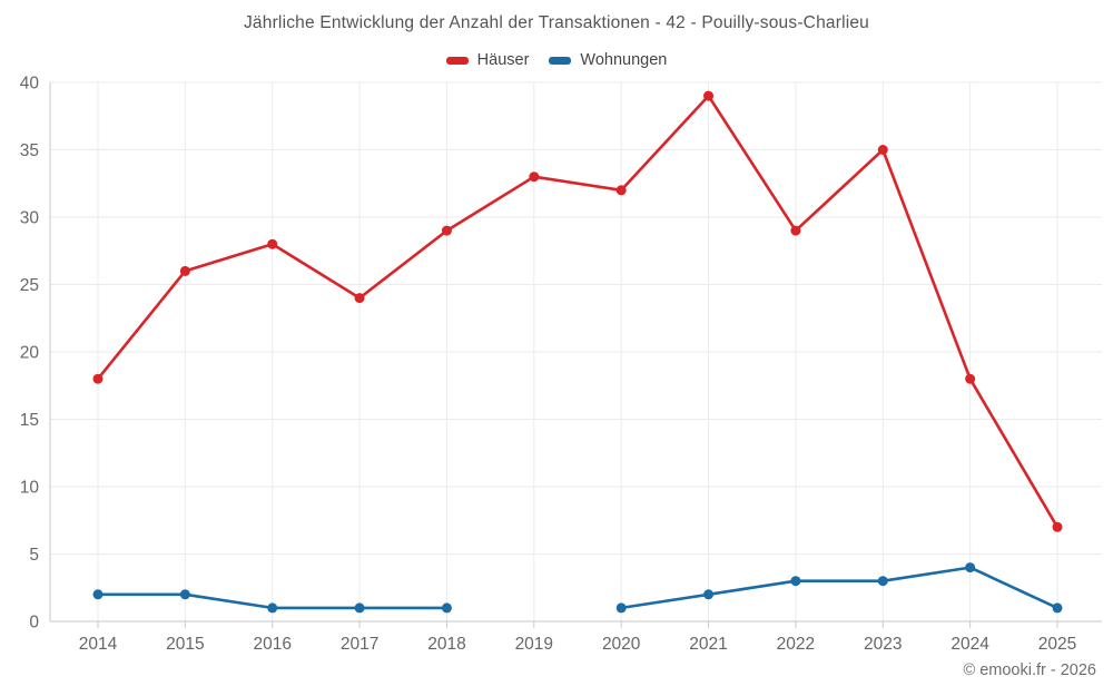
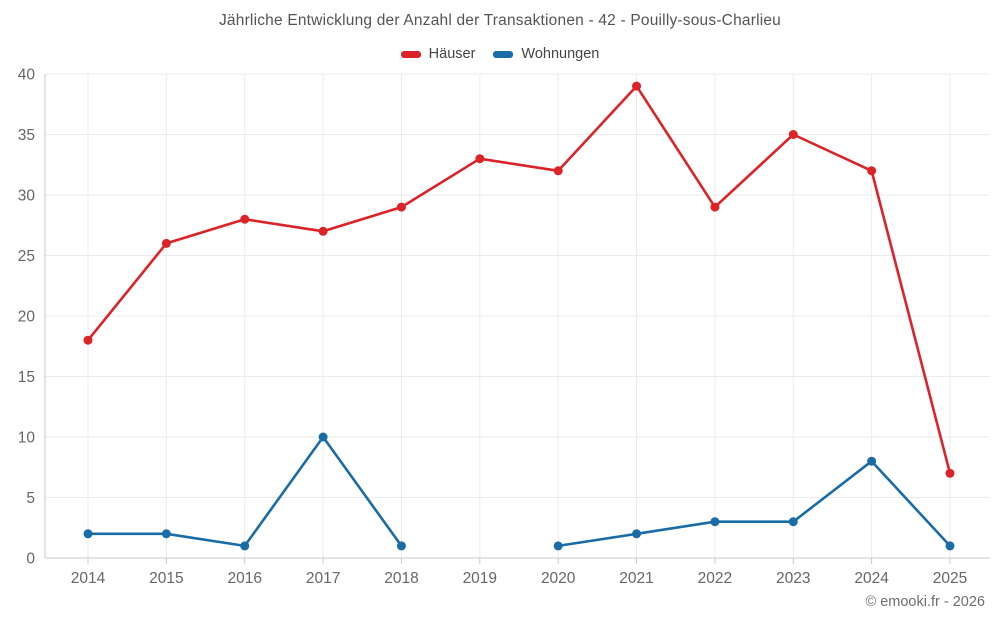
Häuser/2017: 24 -> 27
Wohnungen/2017: 1 -> 10
Häuser/2024: 18 -> 32
Wohnungen/2024: 4 -> 8
